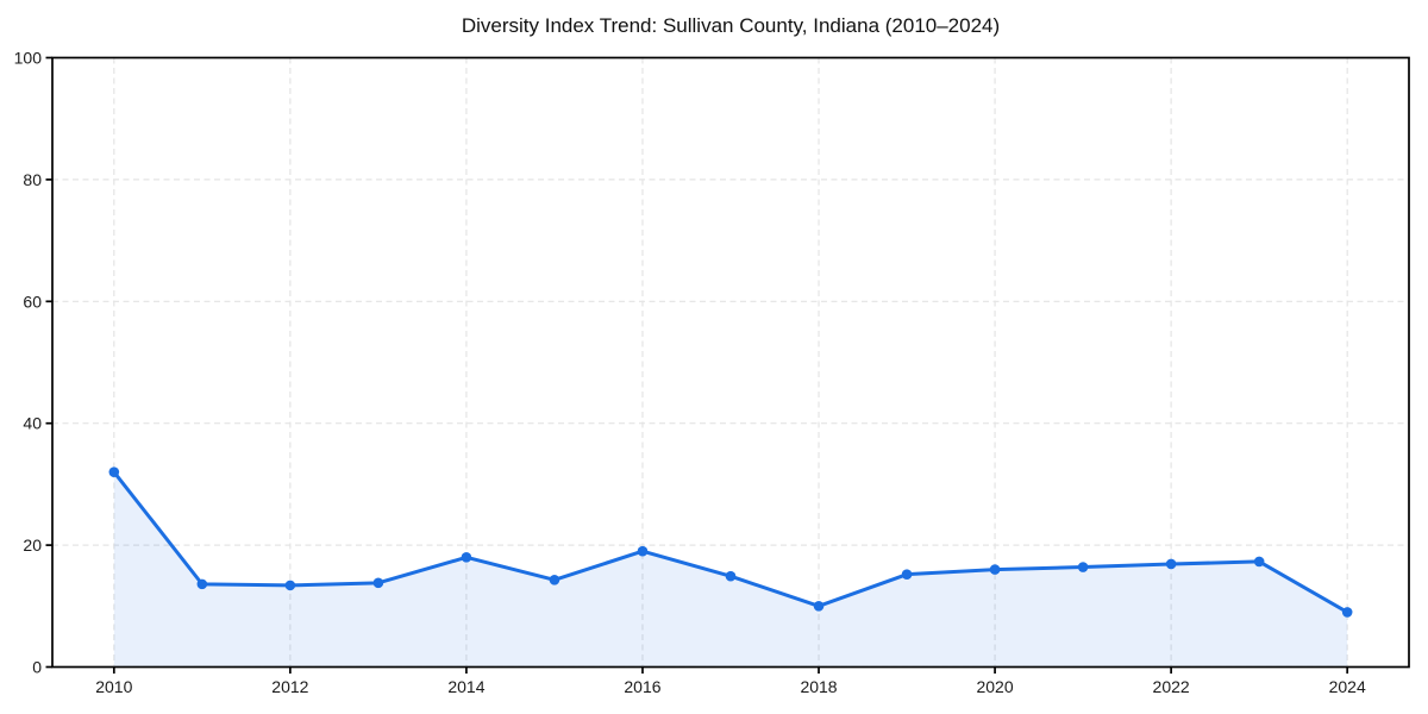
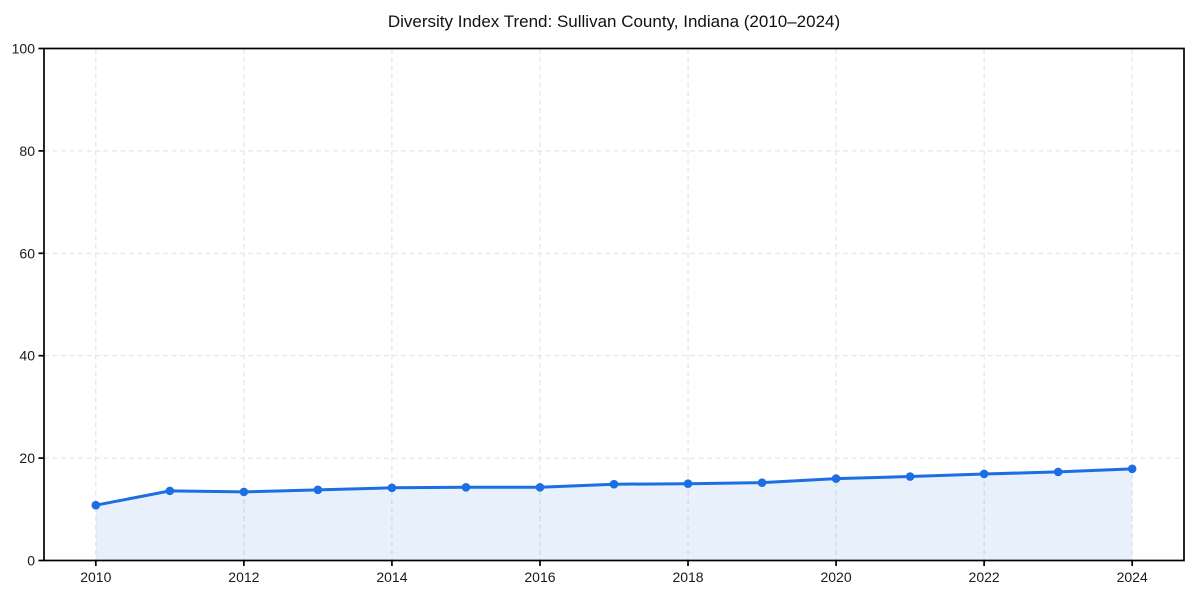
2010: 32 -> 11
2014: 18 -> 14
2016: 19 -> 14
2018: 10 -> 15
2024: 9 -> 18
